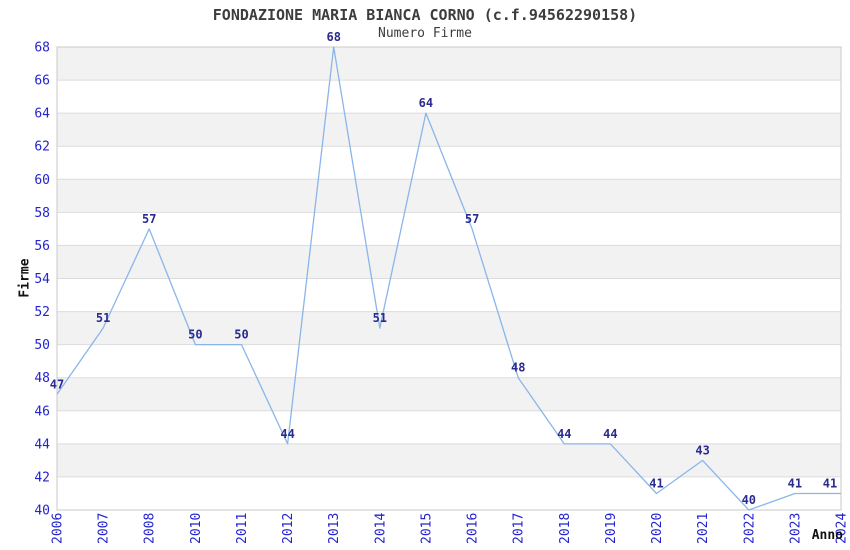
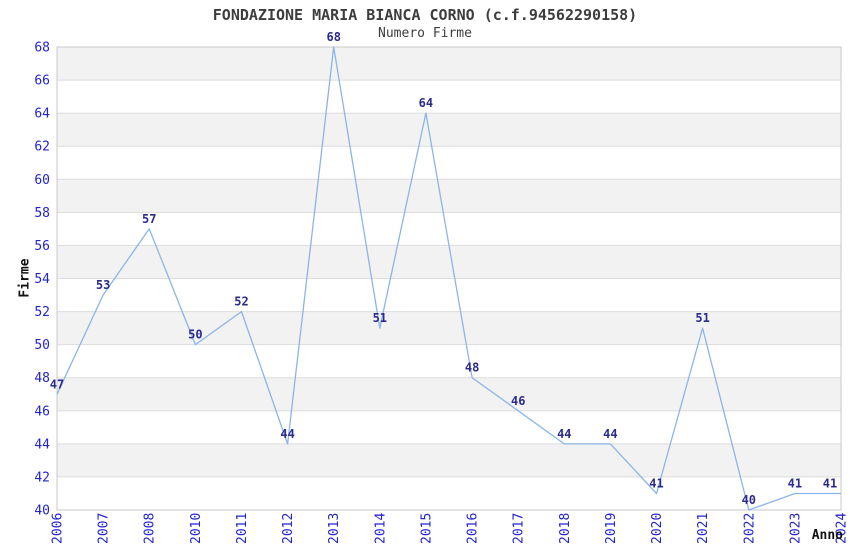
2007: 51 -> 53
2011: 50 -> 52
2016: 57 -> 48
2017: 48 -> 46
2021: 43 -> 51
